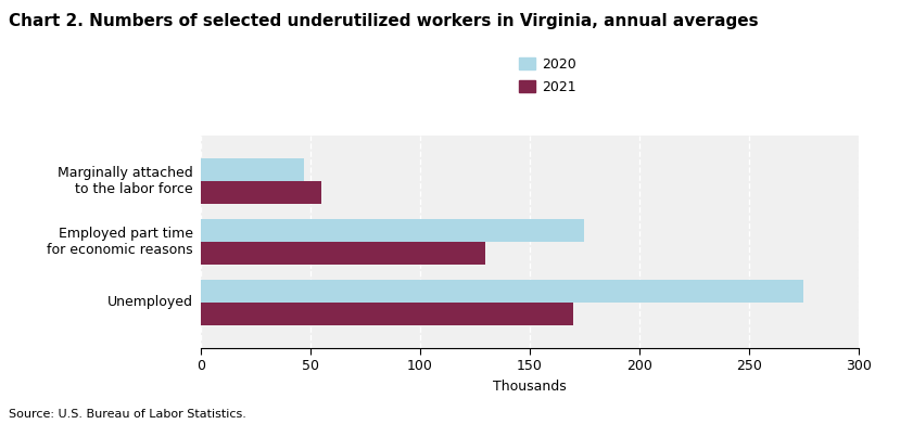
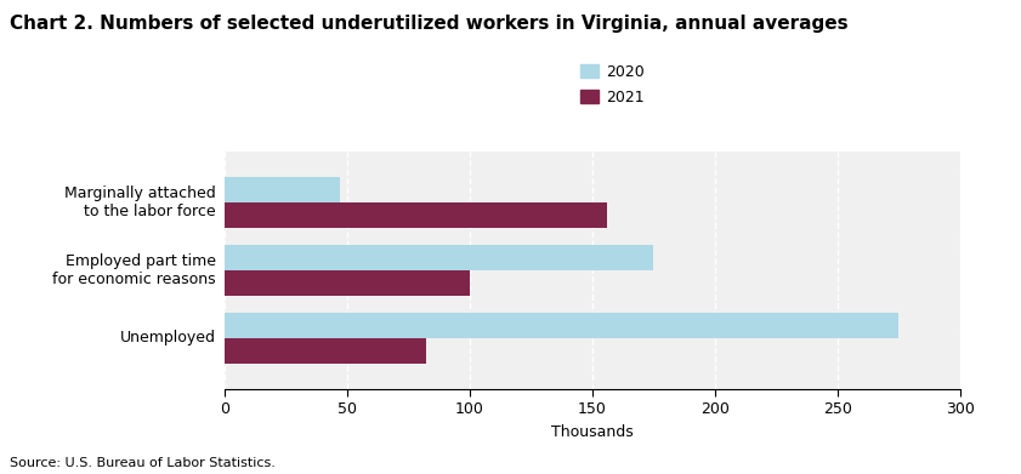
2021/Marginally attached to the labor force: 55 -> 156
2021/Employed part time for economic reasons: 130 -> 100
2021/Unemployed: 170 -> 82
